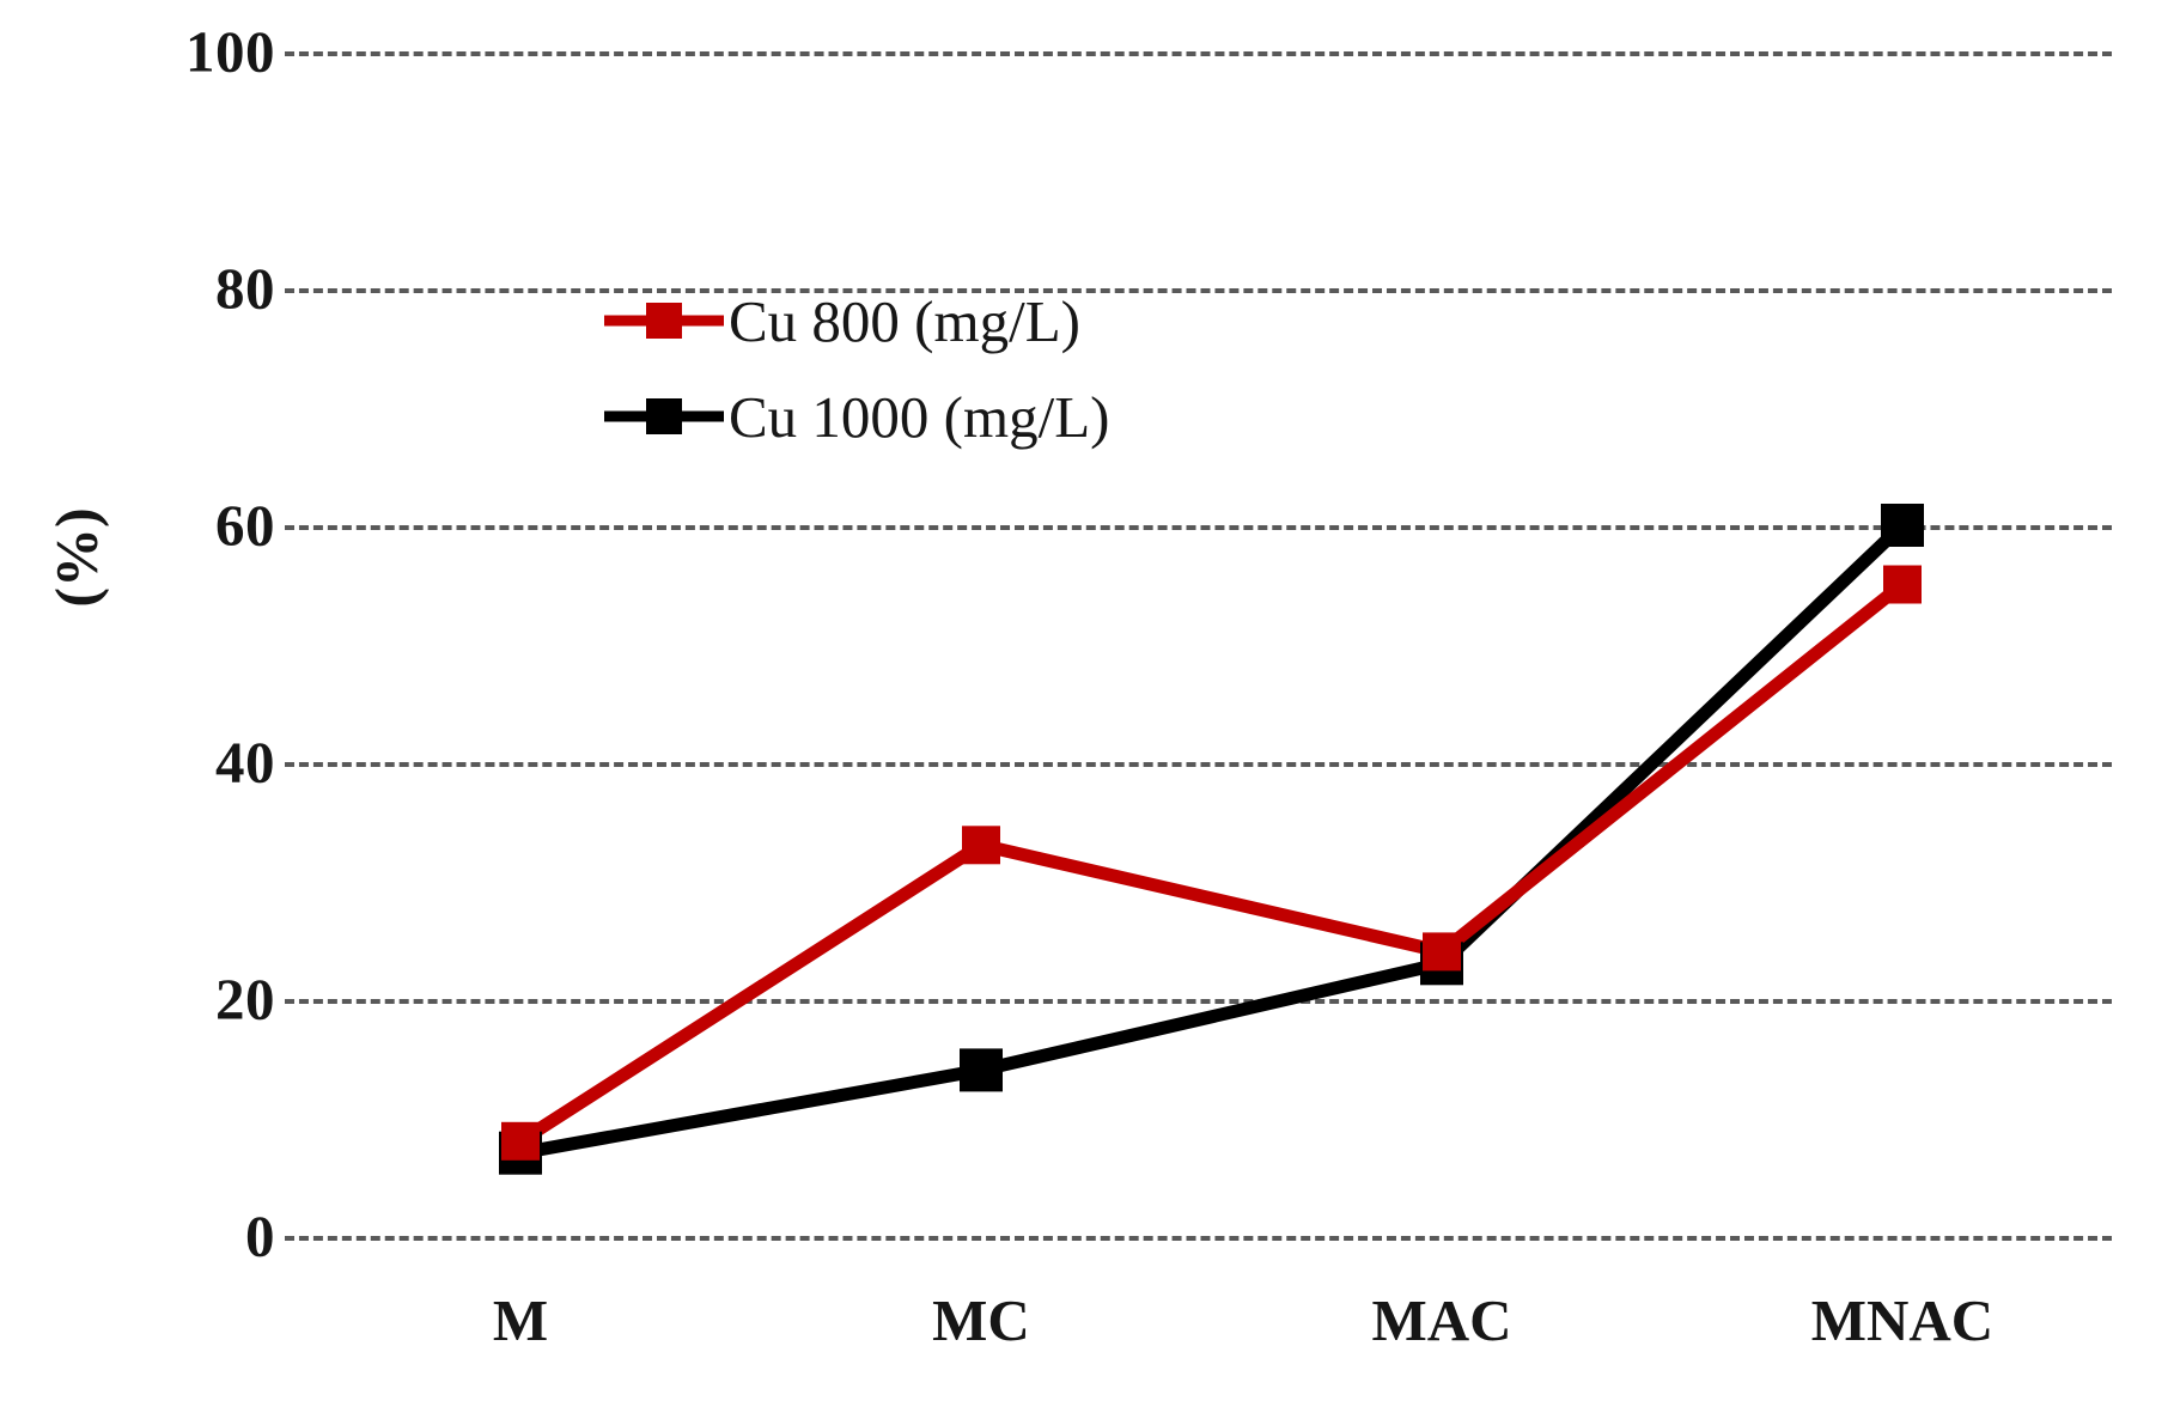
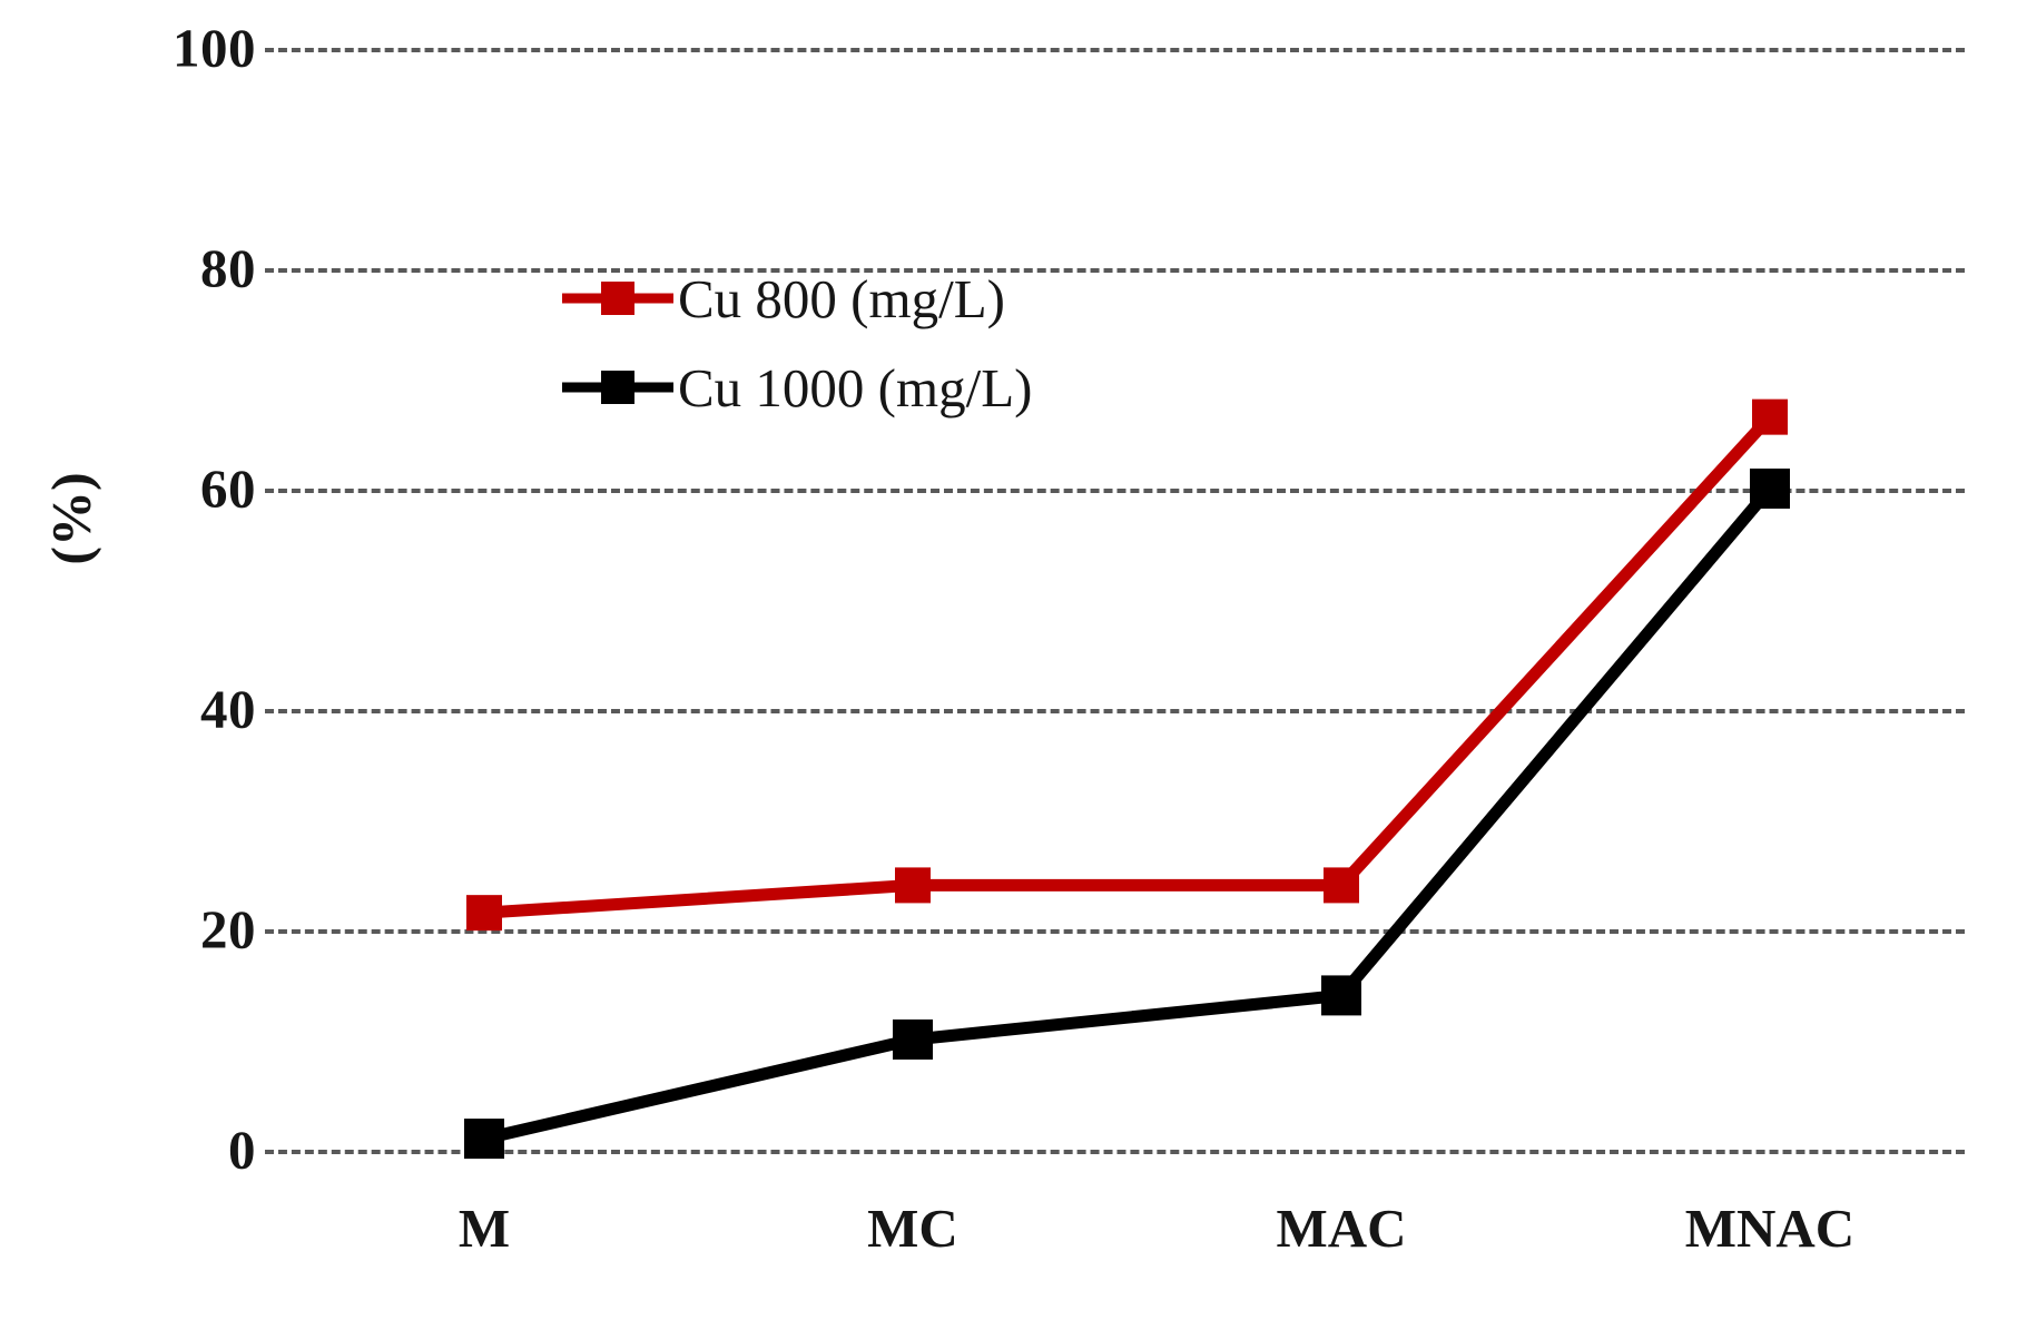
Cu 800 (mg/L)/M: 8 -> 22
Cu 1000 (mg/L)/M: 7 -> 1
Cu 800 (mg/L)/MC: 33 -> 24
Cu 1000 (mg/L)/MC: 14 -> 10
Cu 1000 (mg/L)/MAC: 23 -> 14
Cu 800 (mg/L)/MNAC: 55 -> 66
